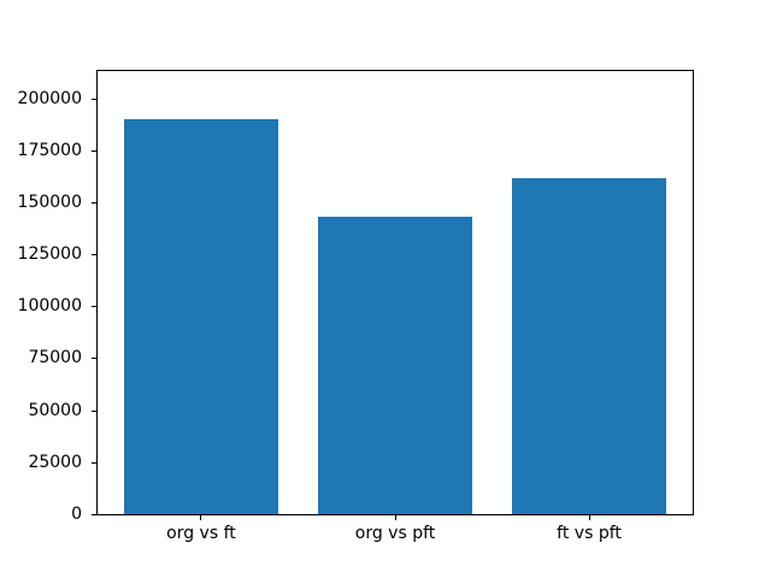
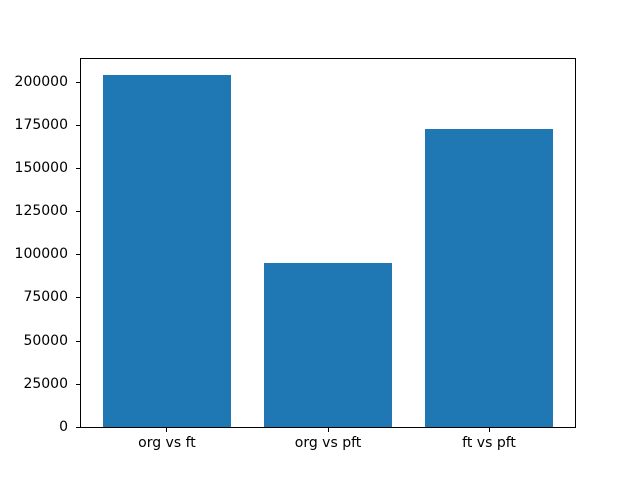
org vs ft: 190000 -> 204000
org vs pft: 143000 -> 95000
ft vs pft: 162000 -> 173000
